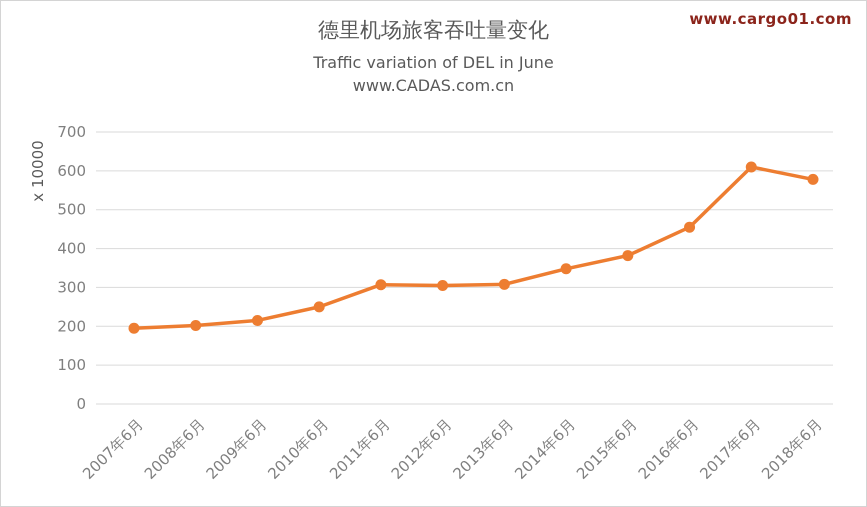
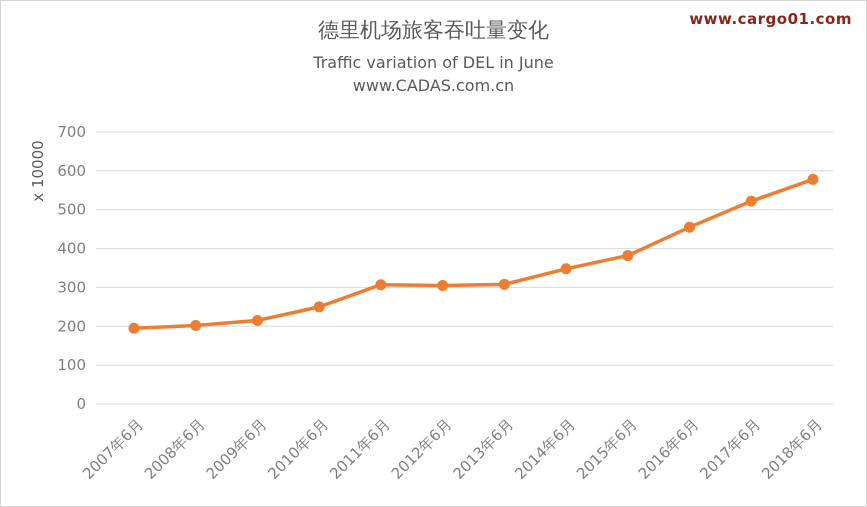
2017年6月: 610 -> 520
